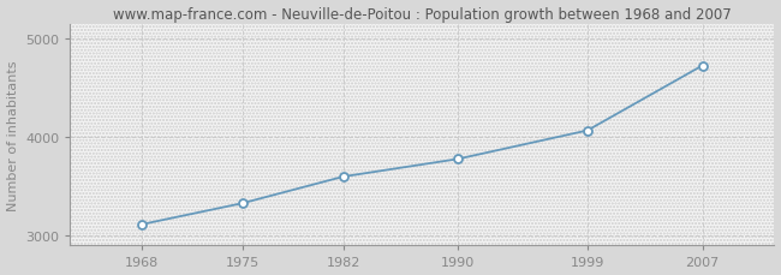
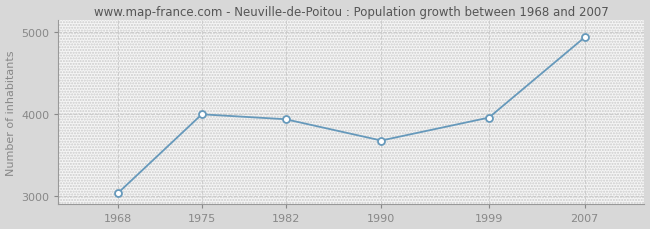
1968: 3120 -> 3040
1975: 3330 -> 4000
1982: 3600 -> 3940
1990: 3780 -> 3680
1999: 4070 -> 3960
2007: 4730 -> 4940
